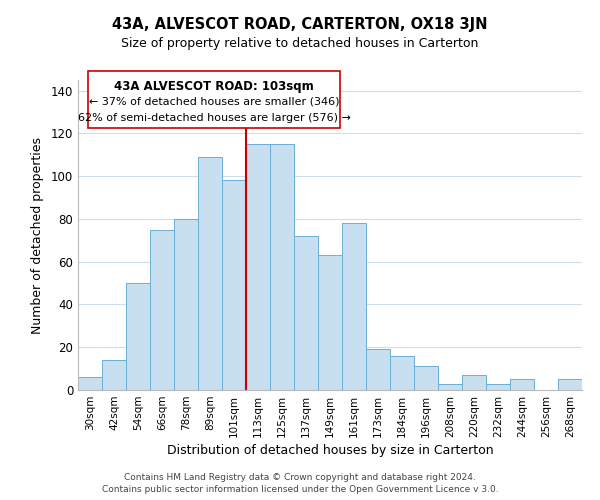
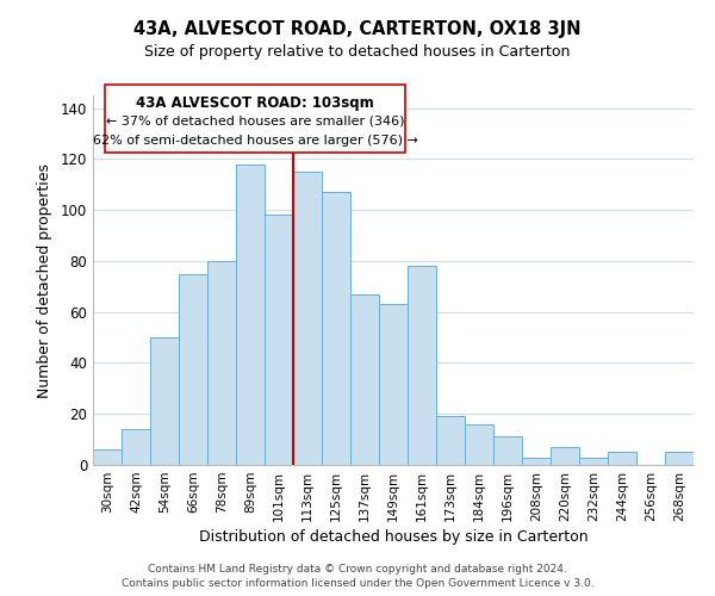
89sqm: 109 -> 118
125sqm: 115 -> 107
137sqm: 72 -> 67
